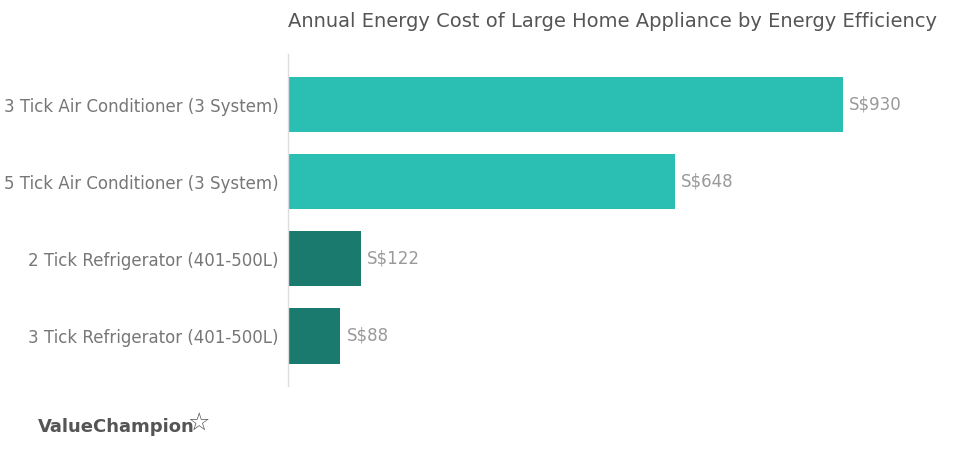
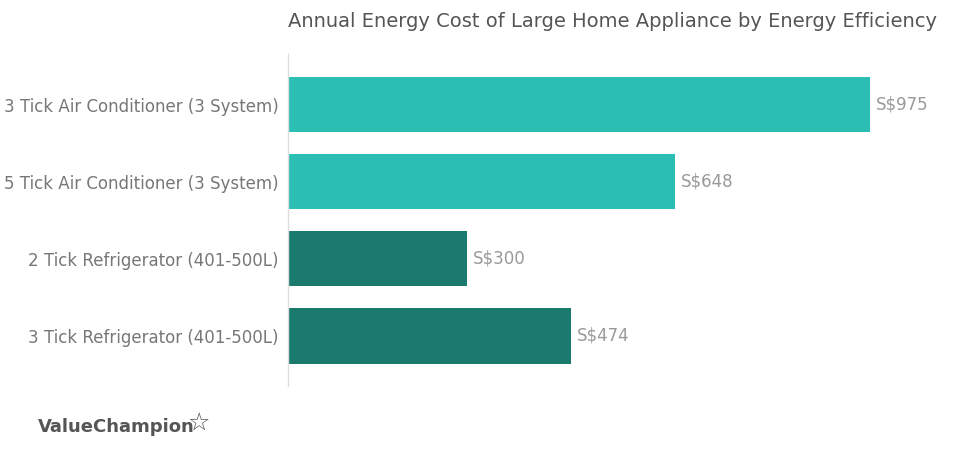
3 Tick Air Conditioner (3 System): S$930 -> S$975
2 Tick Refrigerator (401-500L): S$122 -> S$300
3 Tick Refrigerator (401-500L): S$88 -> S$474
